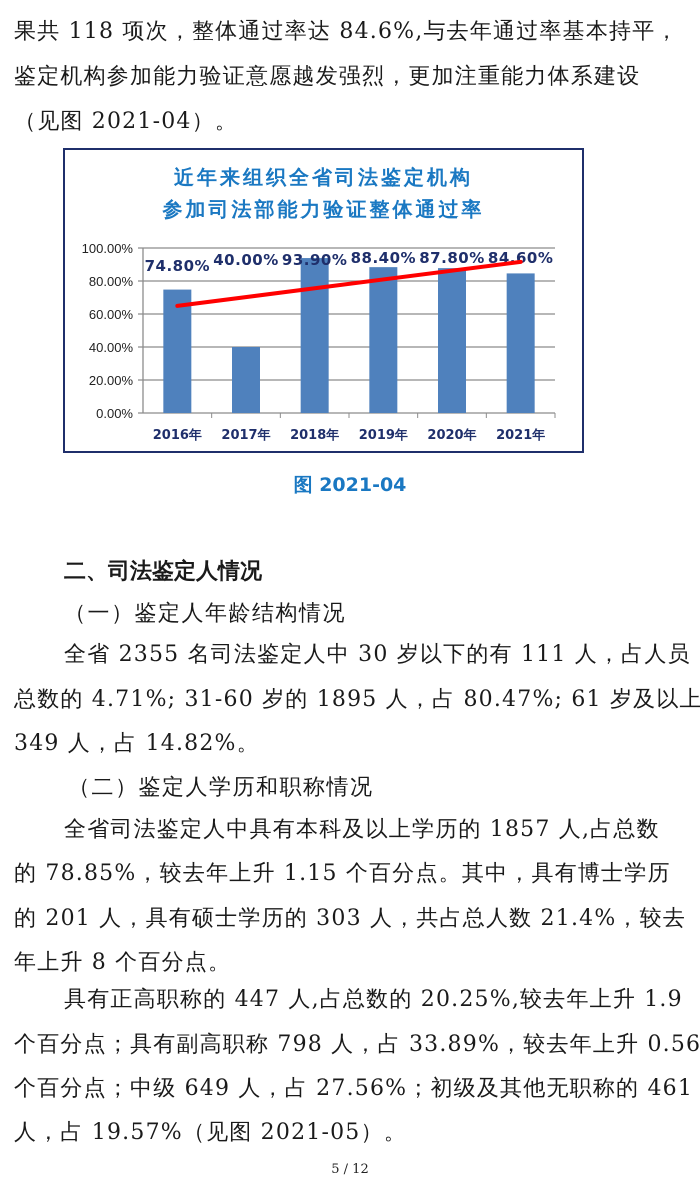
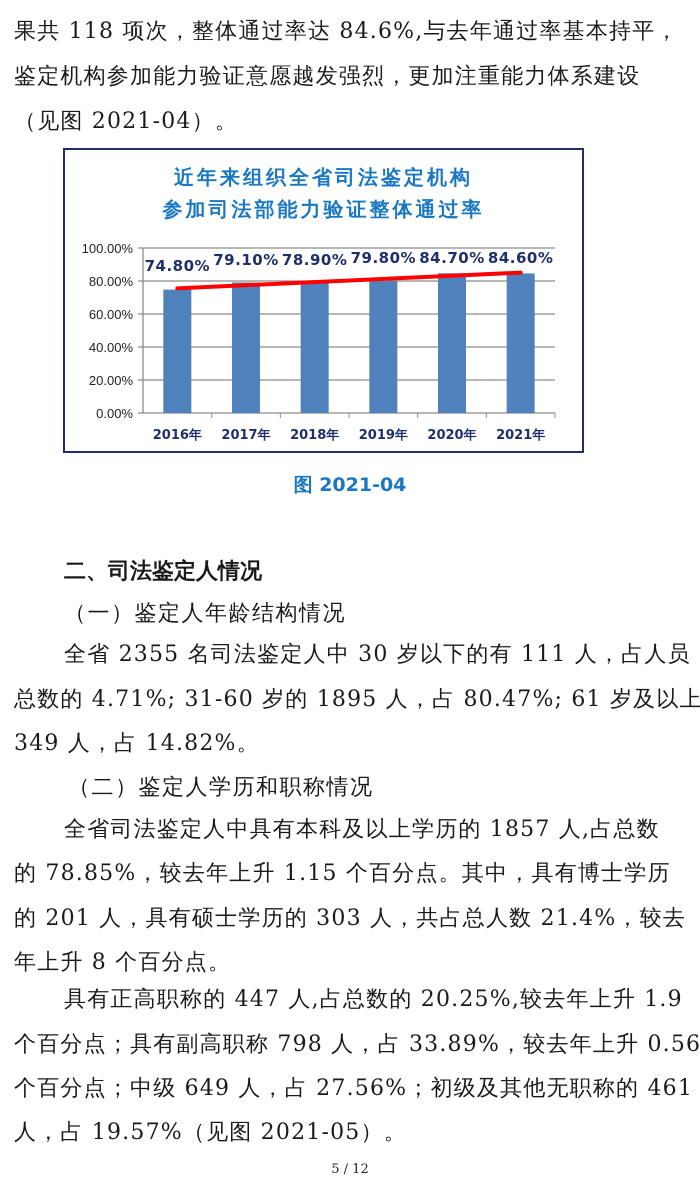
2017年: 40.00% -> 79.10%
2018年: 93.90% -> 78.90%
2019年: 88.40% -> 79.80%
2020年: 87.80% -> 84.70%
